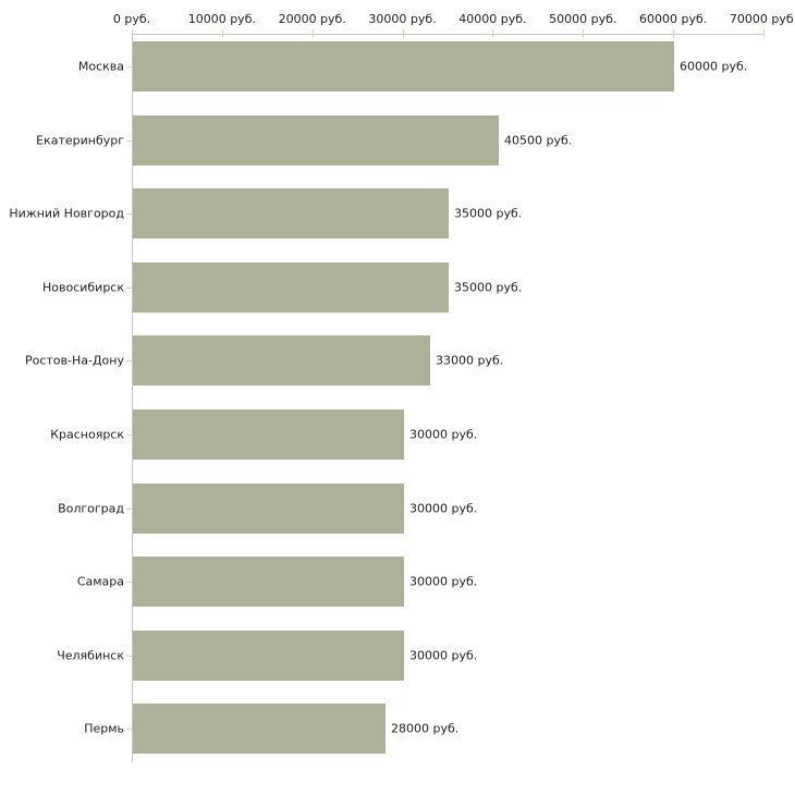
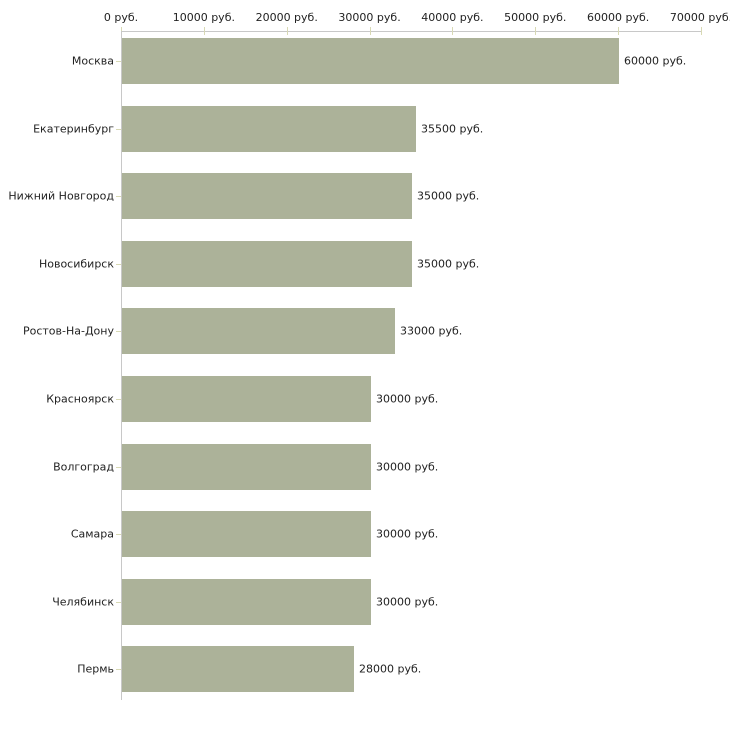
Екатеринбург: 40500 -> 35500
